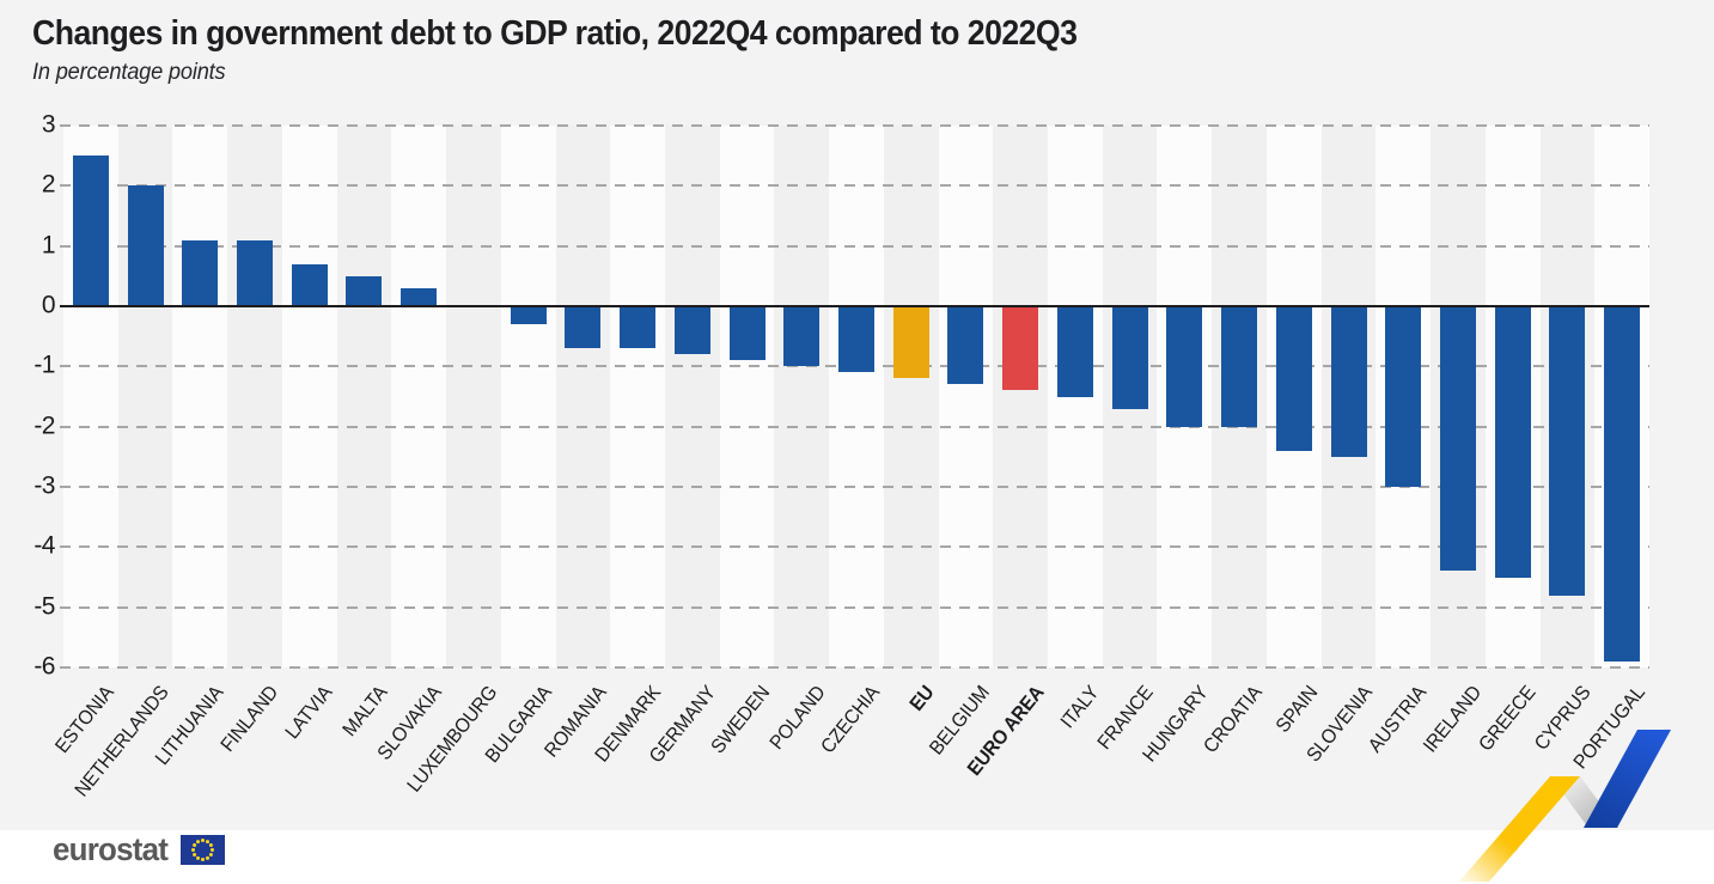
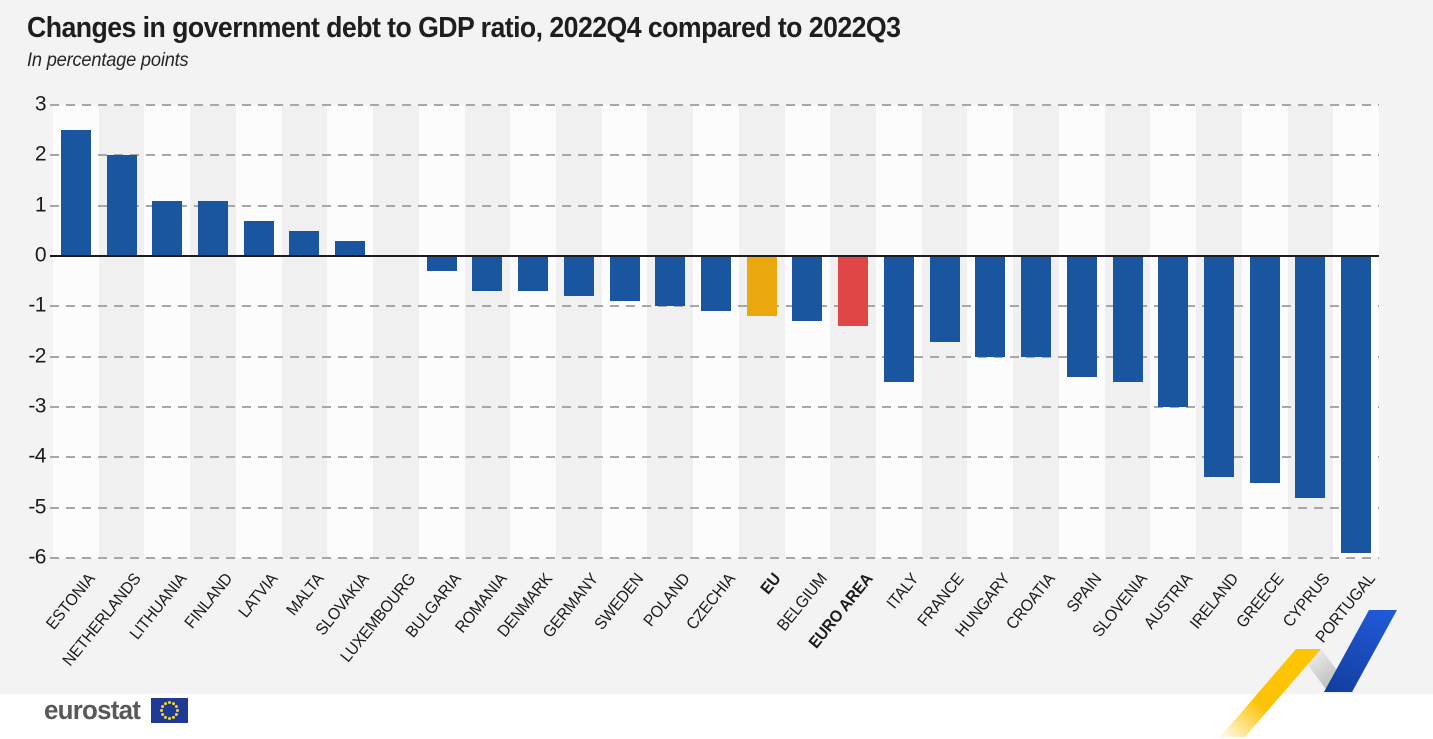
ITALY: -1.5 -> -2.5
